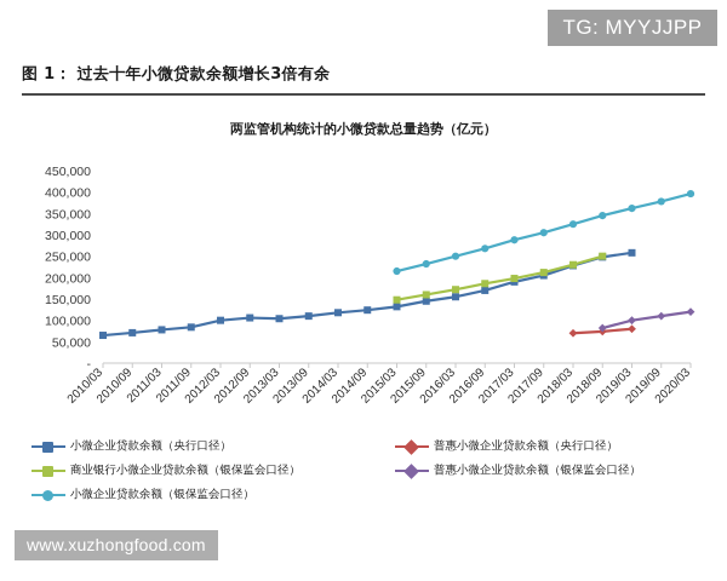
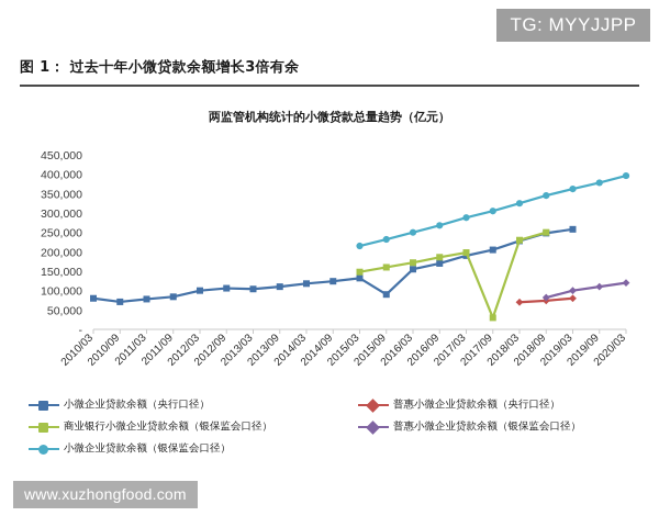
小微企业贷款余额（央行口径）/2010/03: 60000 -> 80000
小微企业贷款余额（央行口径）/2015/09: 140000 -> 90000
商业银行小微企业贷款余额（银保监会口径）/2017/09: 210000 -> 30000
